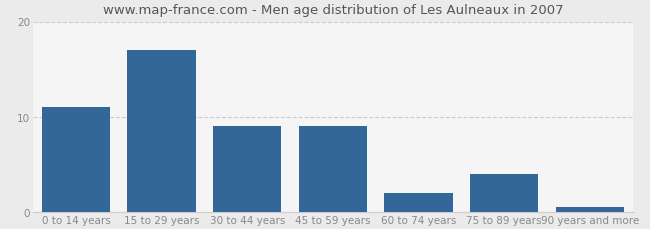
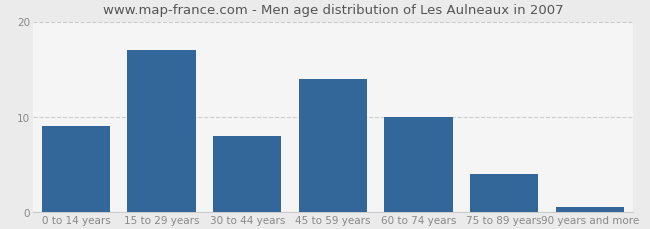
0 to 14 years: 11.0 -> 9.0
30 to 44 years: 9.0 -> 8.0
45 to 59 years: 9.0 -> 14.0
60 to 74 years: 2.0 -> 10.0
